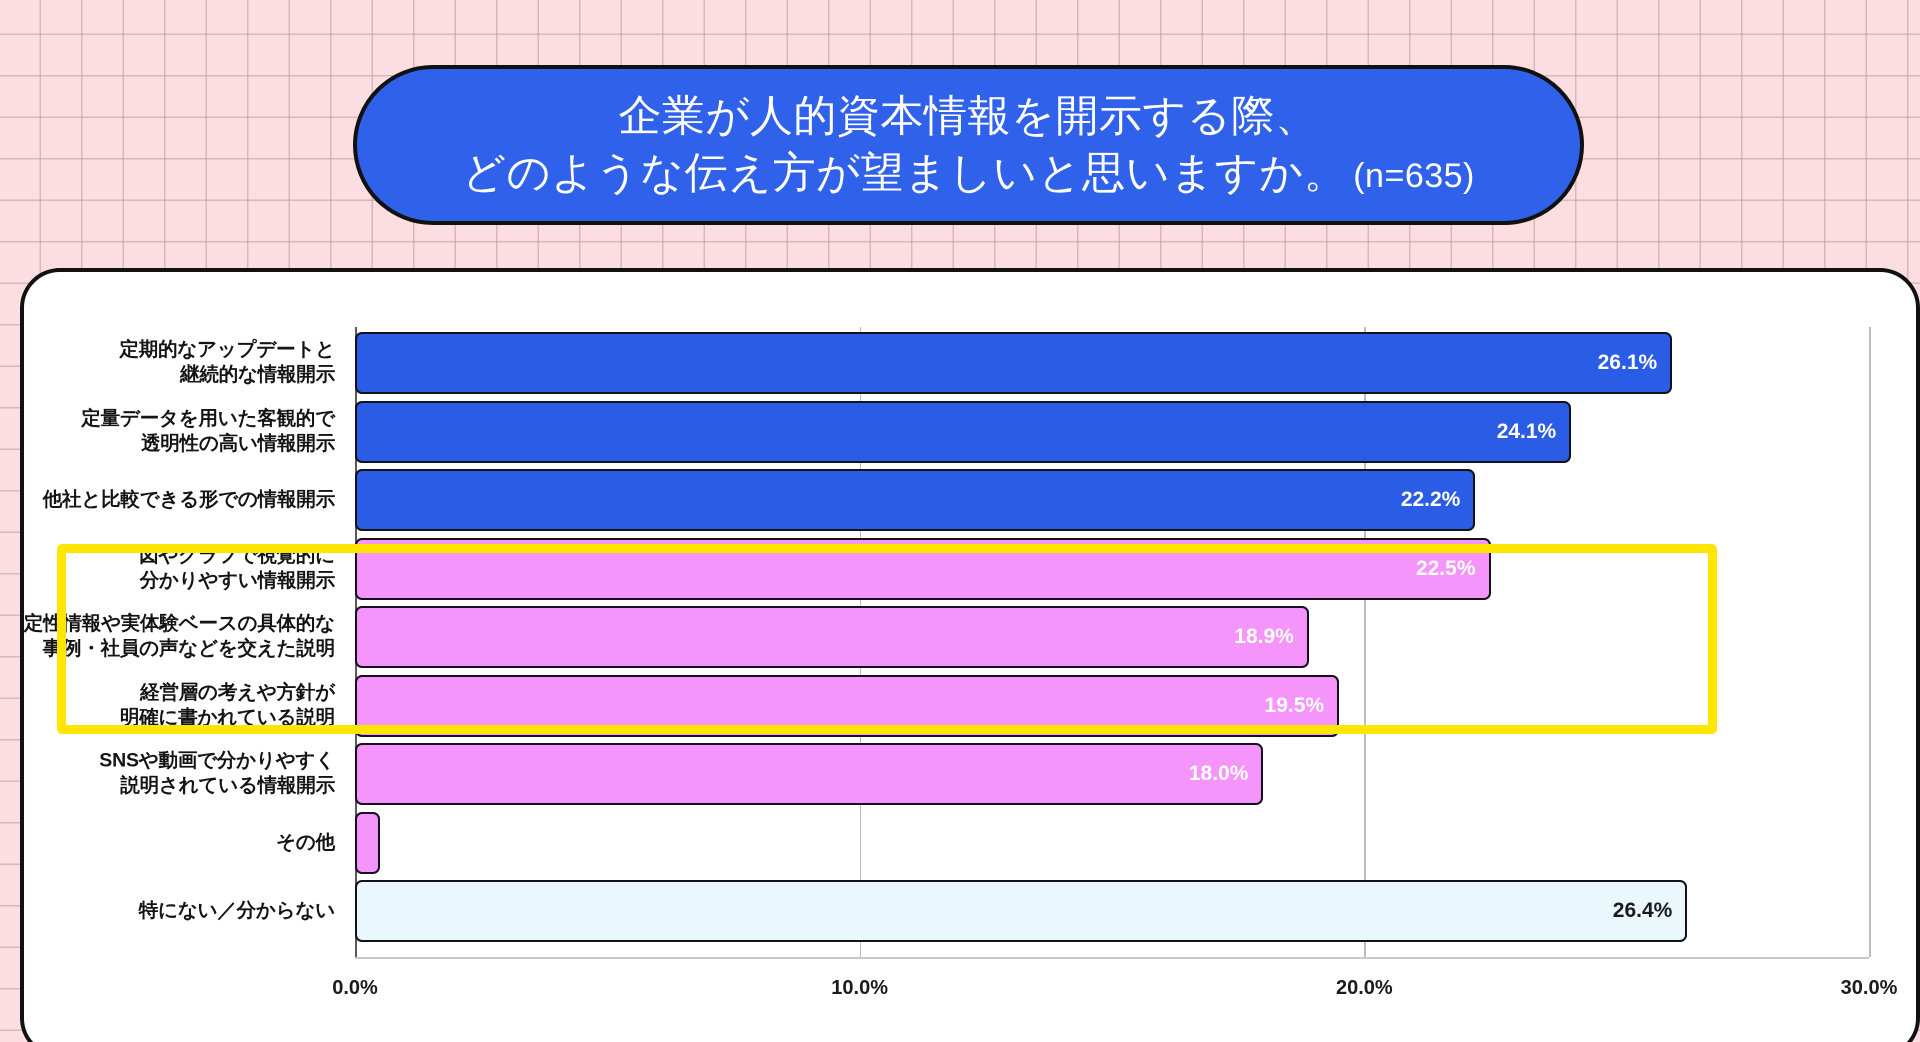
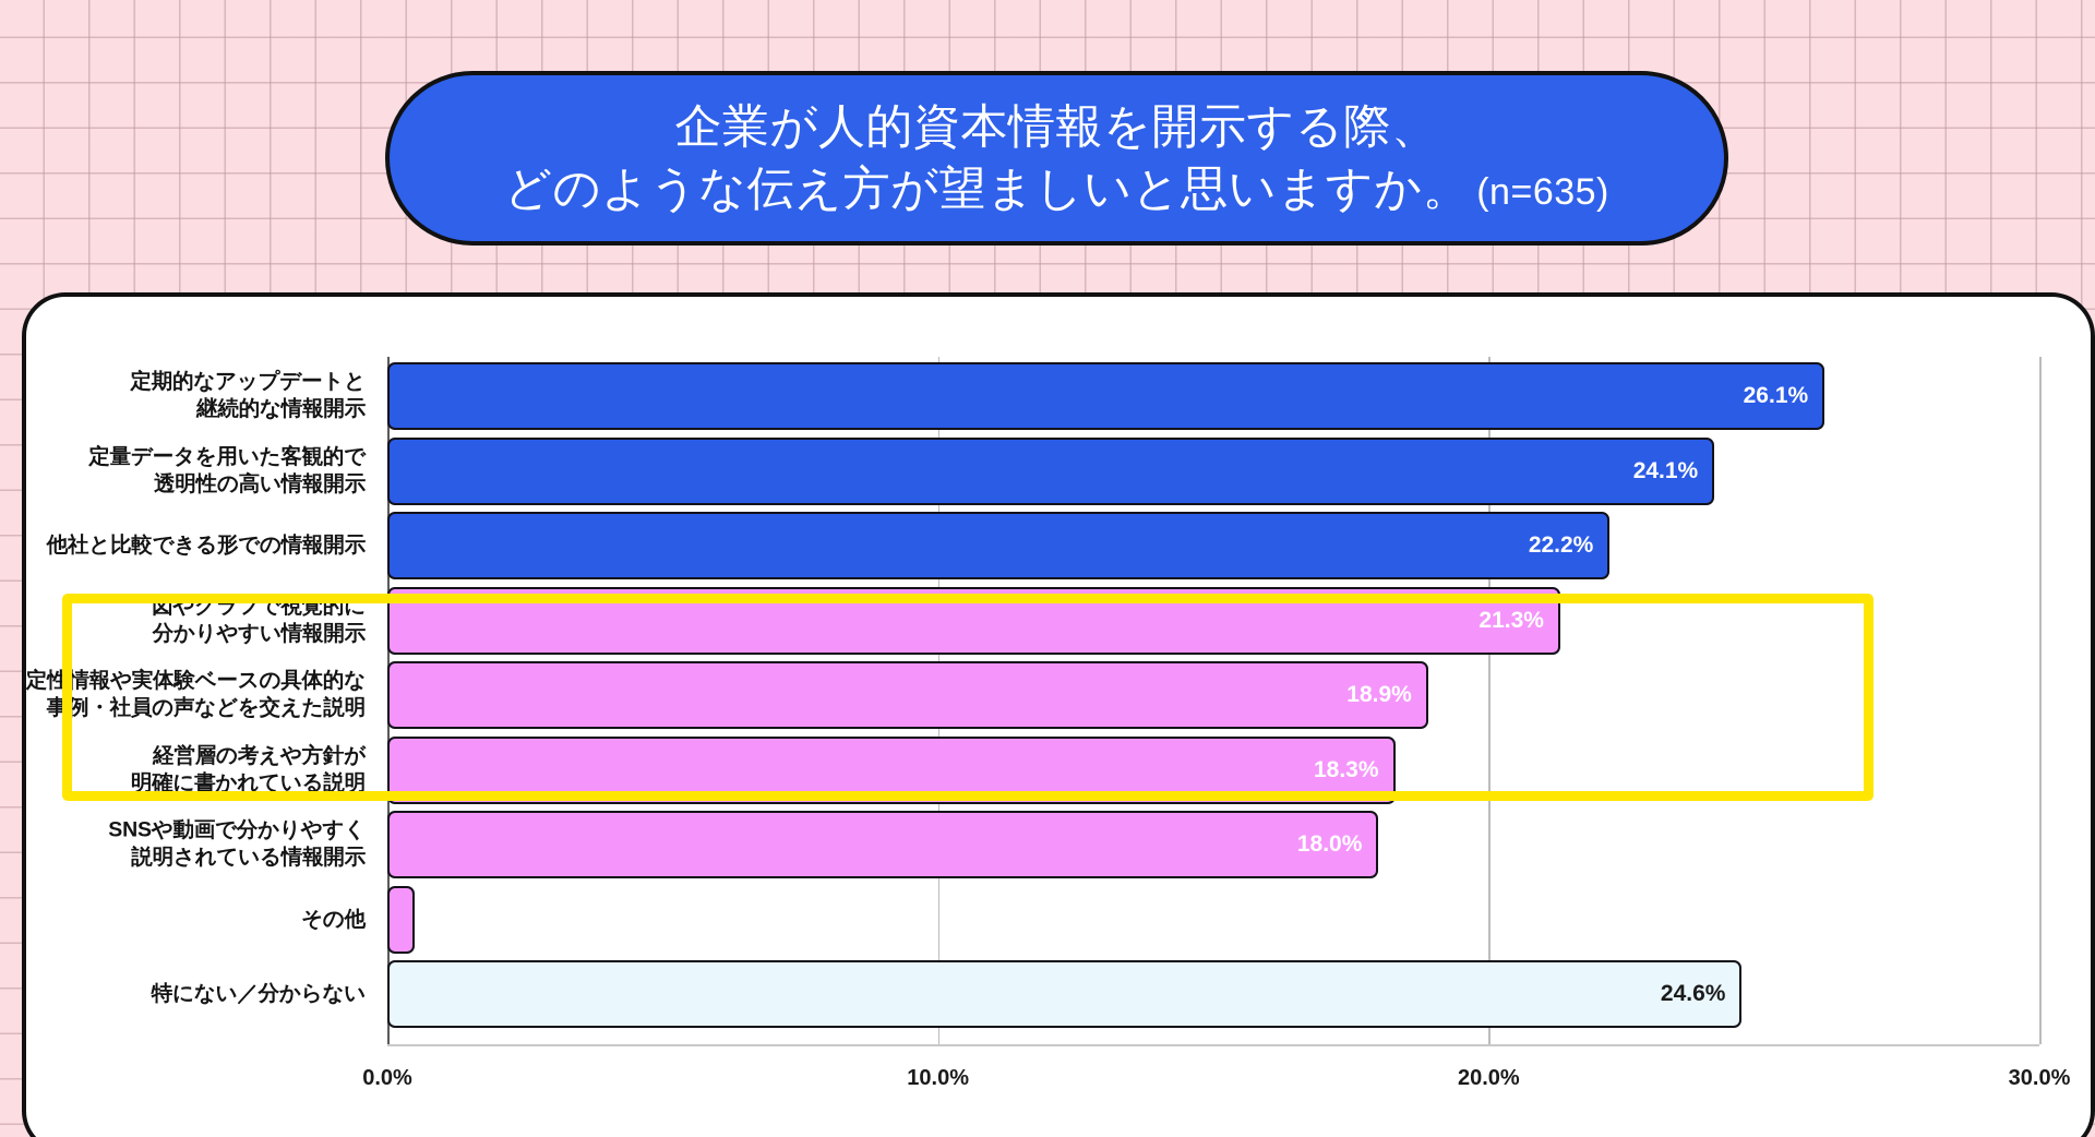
図やグラフで視覚的に 分かりやすい情報開示: 22.5% -> 21.3%
経営層の考えや方針が 明確に書かれている説明: 19.5% -> 18.3%
特にない／分からない: 26.4% -> 24.6%
